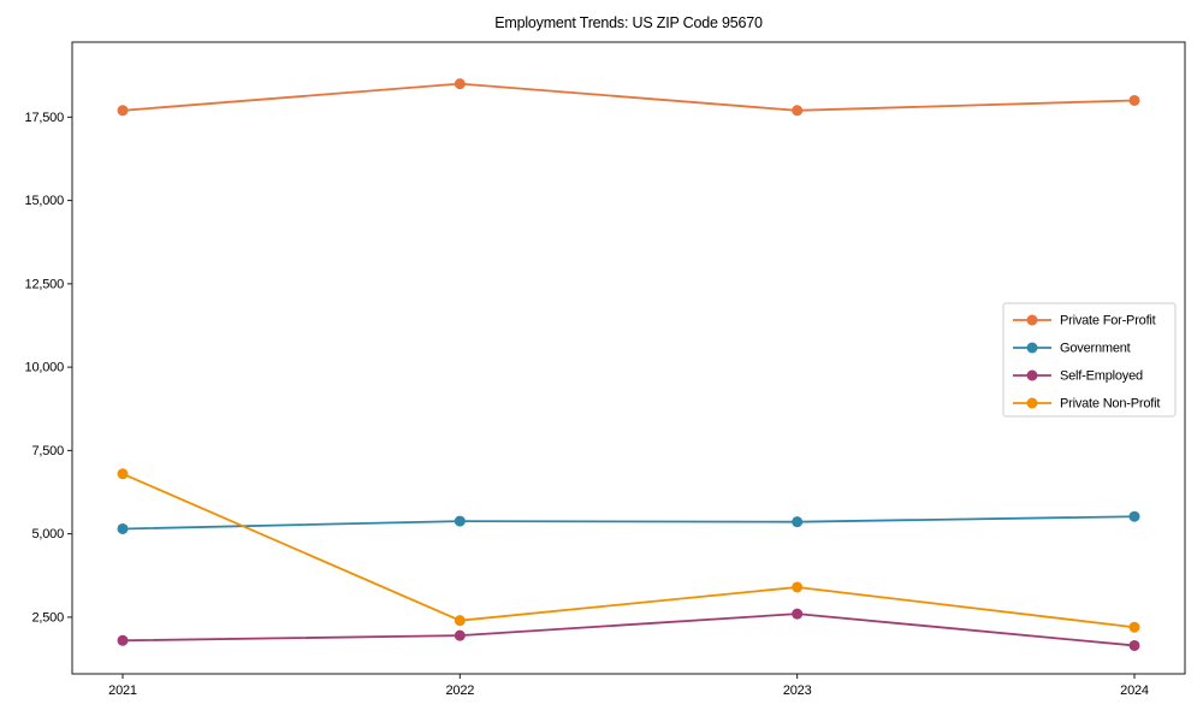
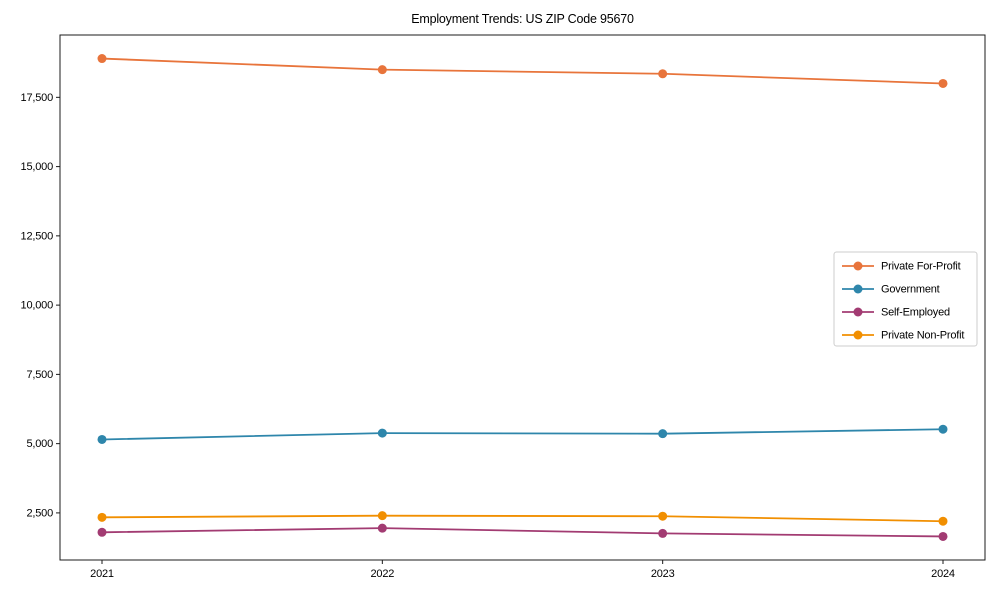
Private For-Profit/2021: 17700 -> 18900
Private Non-Profit/2021: 6800 -> 2300
Private For-Profit/2023: 17700 -> 18400
Self-Employed/2023: 2600 -> 1800
Private Non-Profit/2023: 3400 -> 2400
